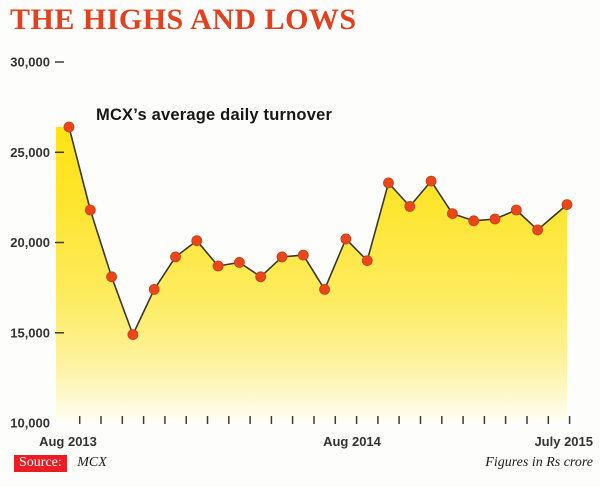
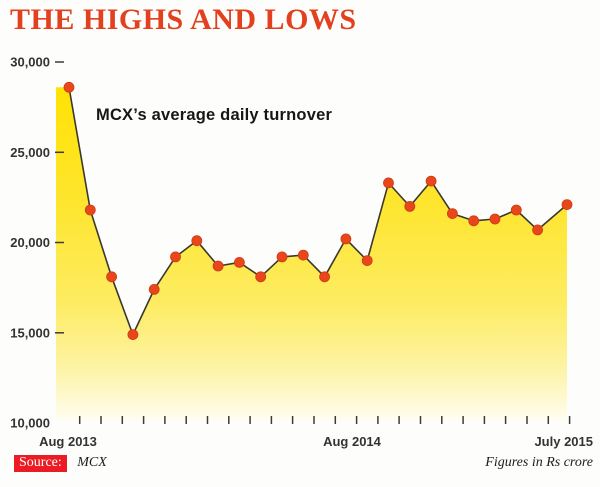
Aug 2013: 26400 -> 28600
Aug 2014: 17400 -> 18100
